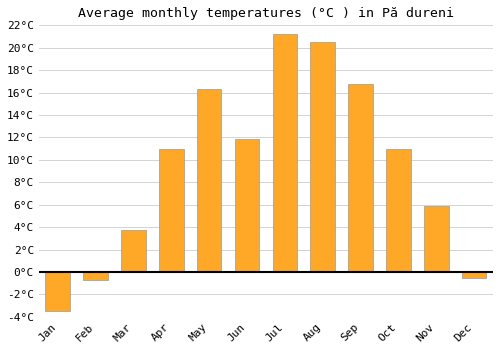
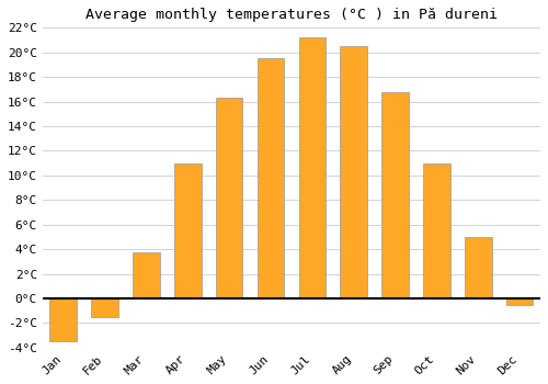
Feb: -0.7°C -> -1.5°C
Jun: 11.9°C -> 19.5°C
Nov: 5.9°C -> 5.0°C
